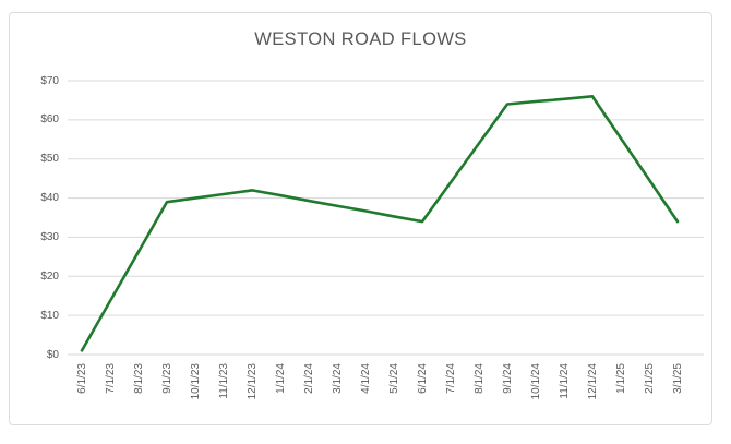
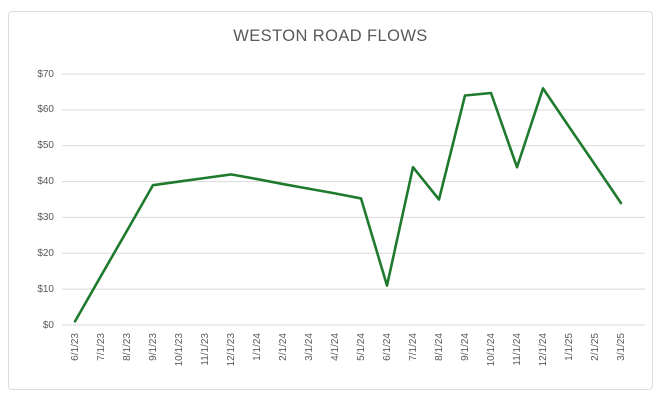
6/1/24: $34 -> $11
8/1/24: $54 -> $35
11/1/24: $65 -> $44
